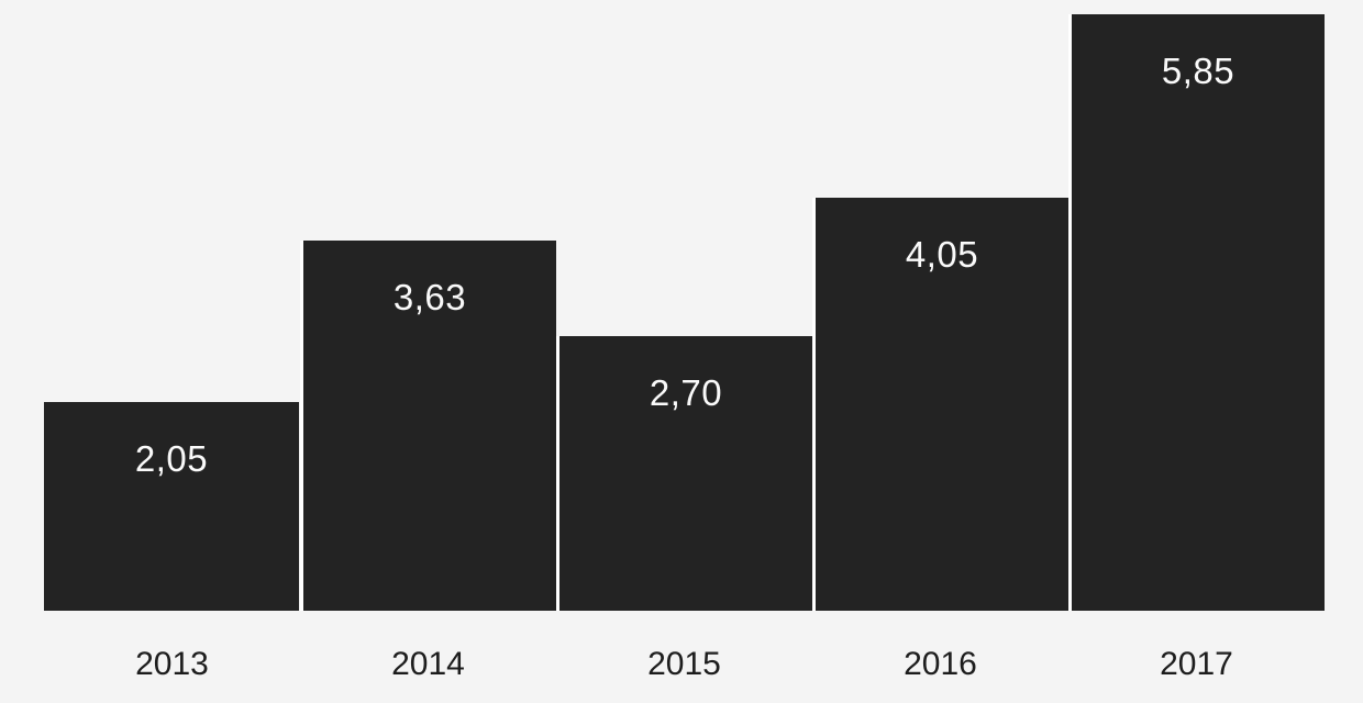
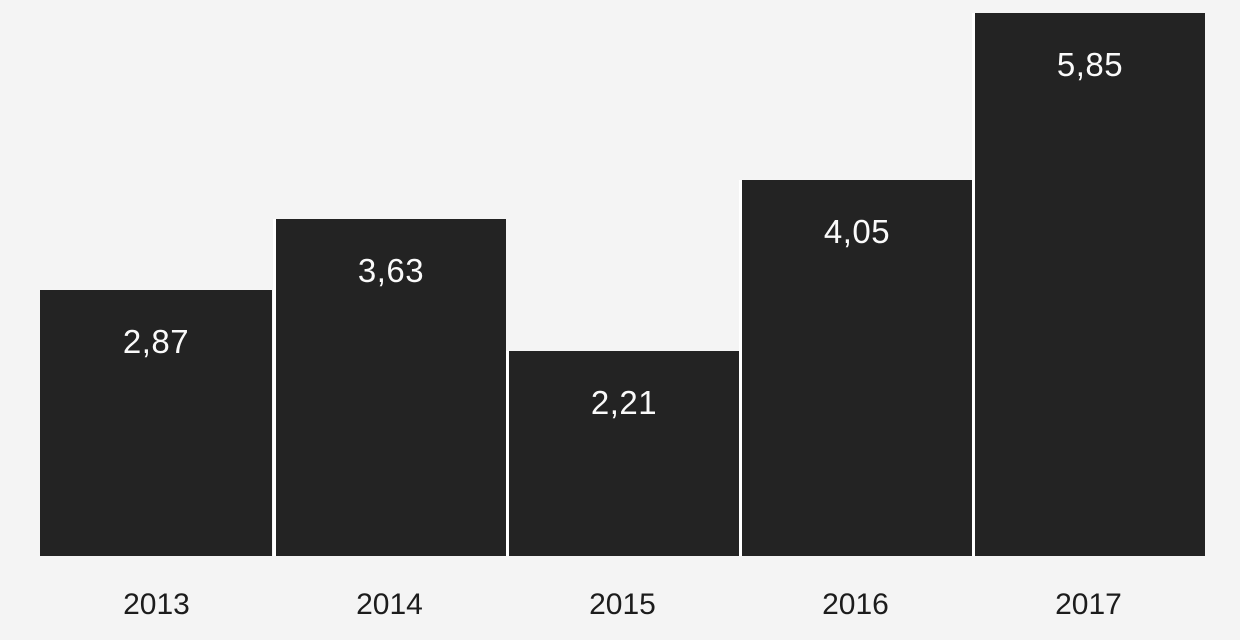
2013: 2,05 -> 2,87
2015: 2,70 -> 2,21
